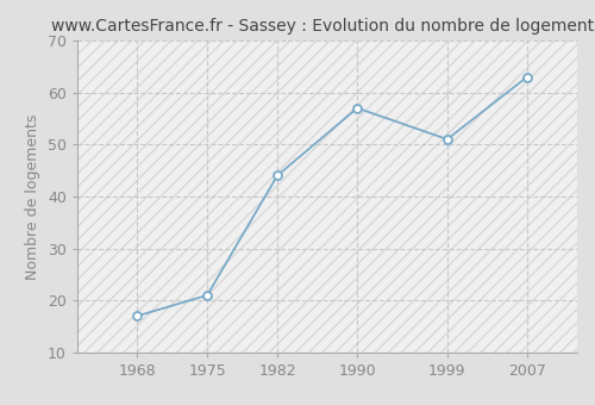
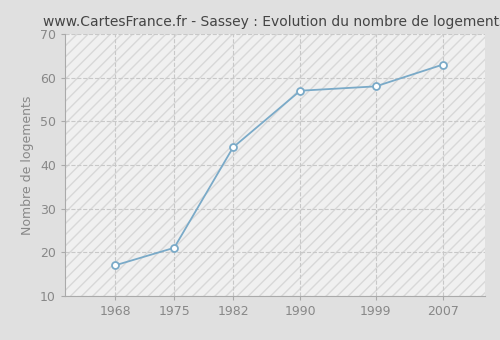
1999: 51 -> 58
